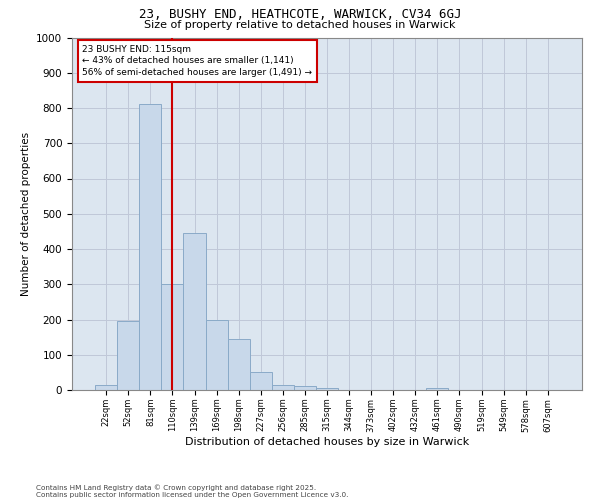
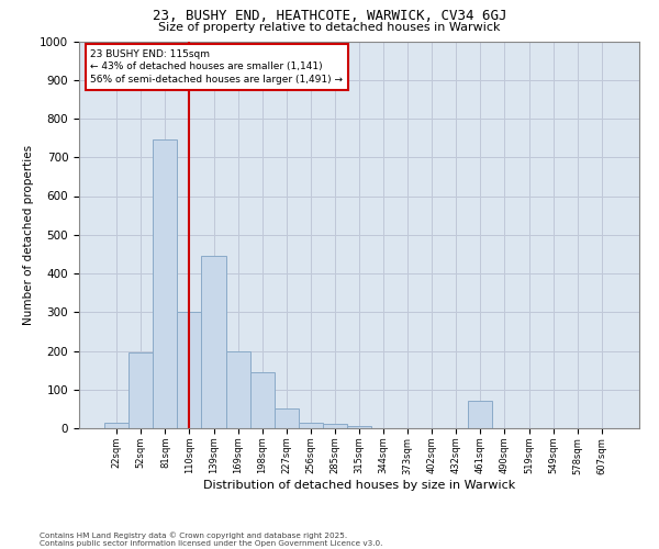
81sqm: 810 -> 745
461sqm: 5 -> 70
